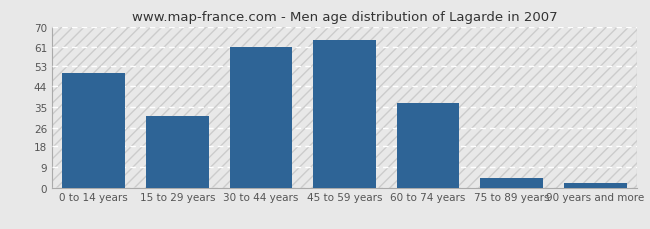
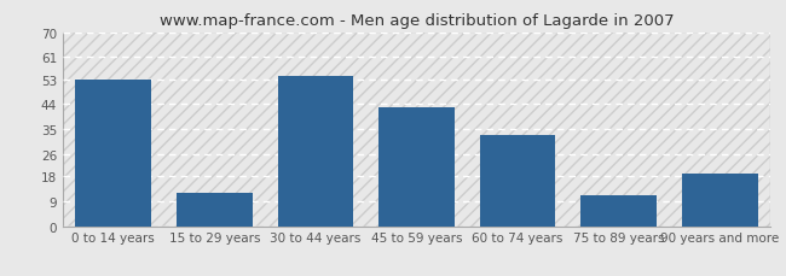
0 to 14 years: 50 -> 53
15 to 29 years: 31 -> 12
30 to 44 years: 61 -> 54
45 to 59 years: 64 -> 43
60 to 74 years: 37 -> 33
75 to 89 years: 4 -> 11
90 years and more: 2 -> 19
